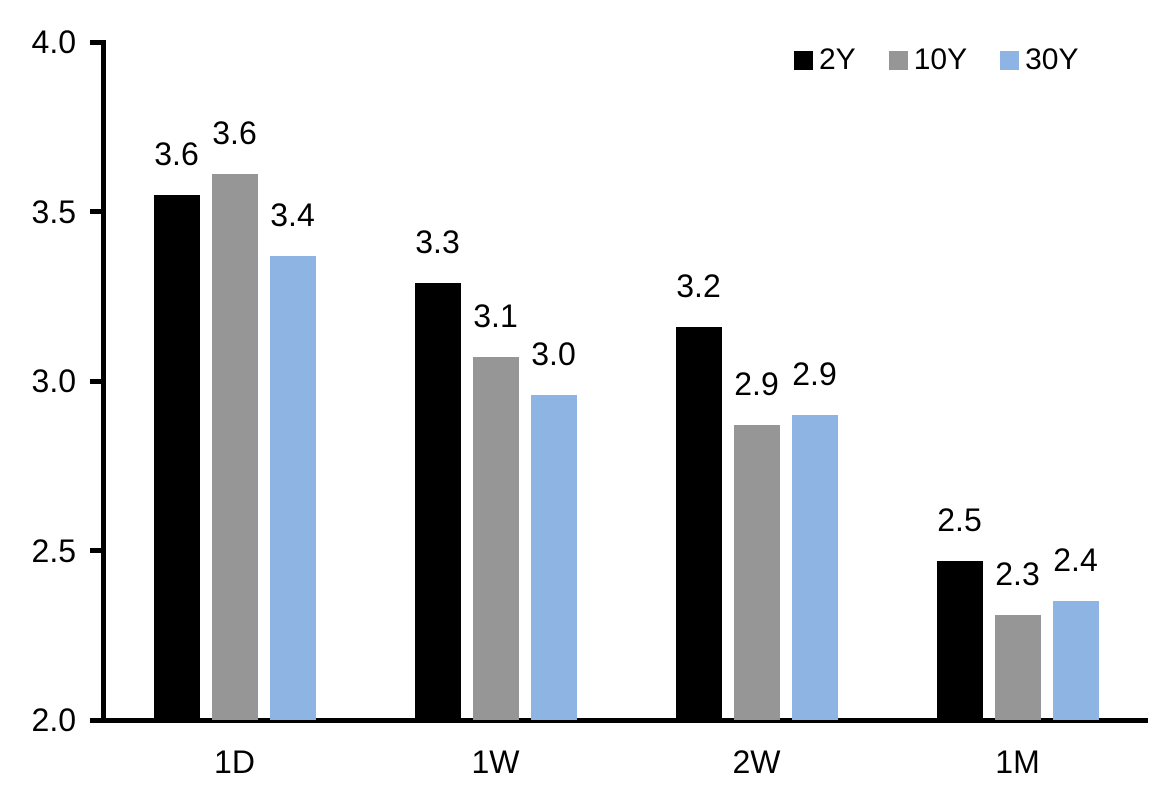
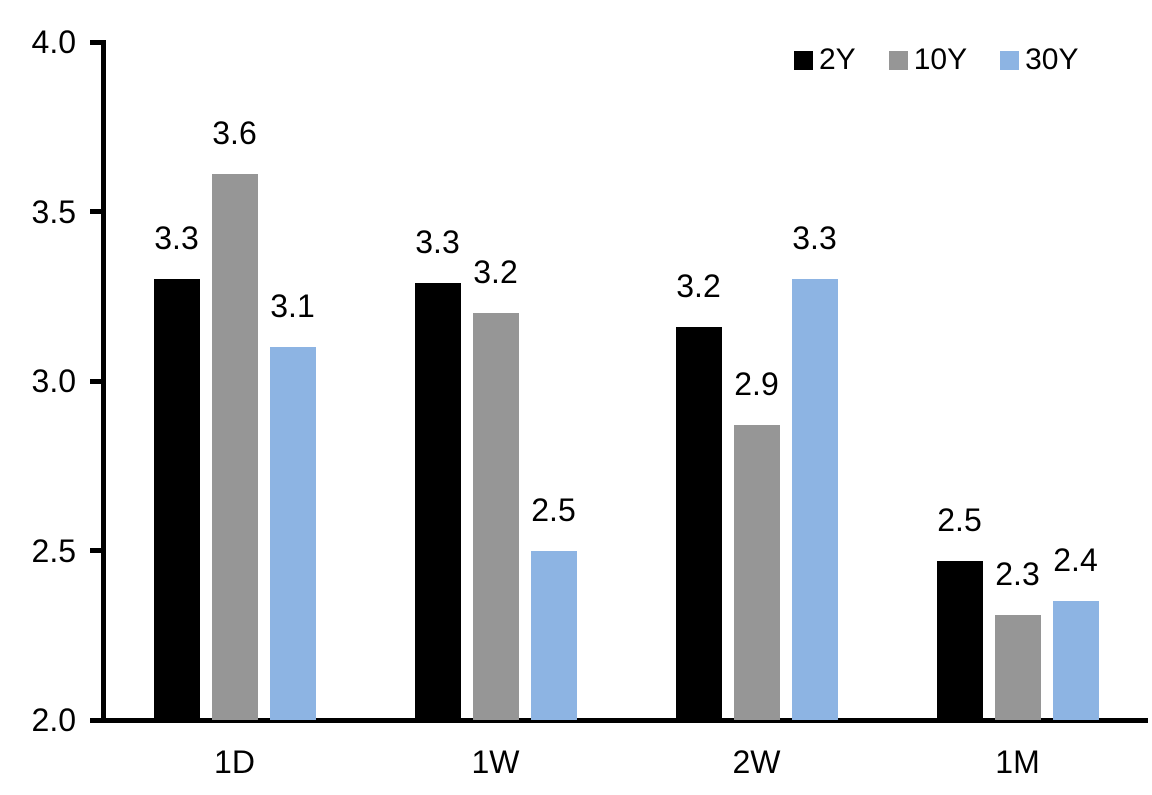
2Y/1D: 3.6 -> 3.3
30Y/1D: 3.4 -> 3.1
10Y/1W: 3.1 -> 3.2
30Y/1W: 3.0 -> 2.5
30Y/2W: 2.9 -> 3.3
